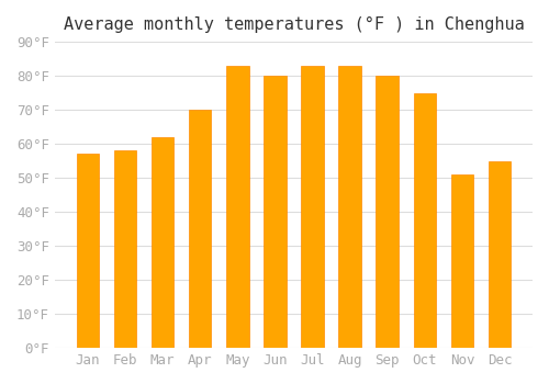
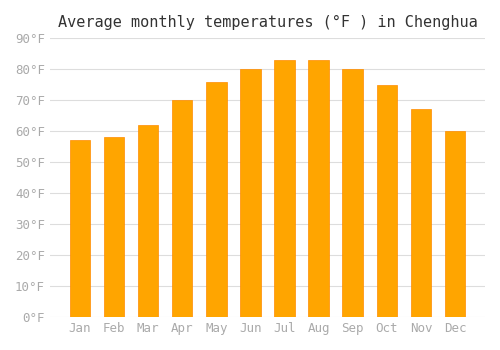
May: 83°F -> 76°F
Nov: 51°F -> 67°F
Dec: 55°F -> 60°F
